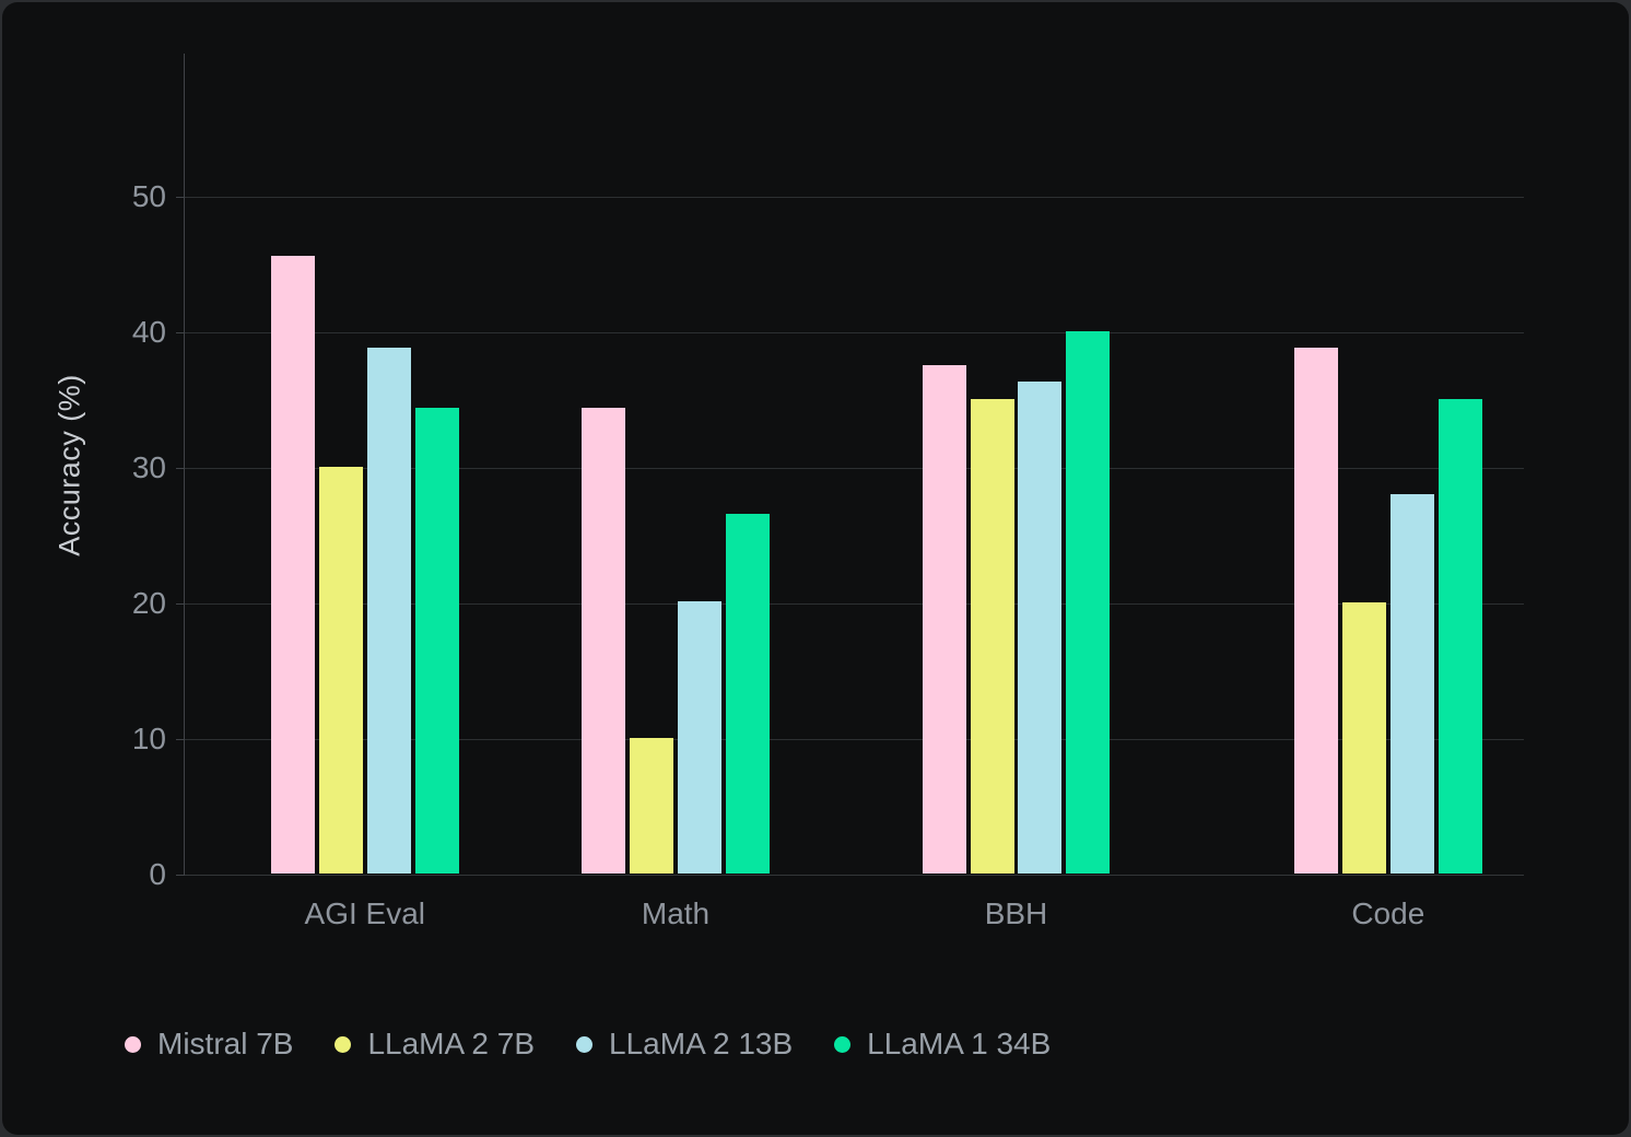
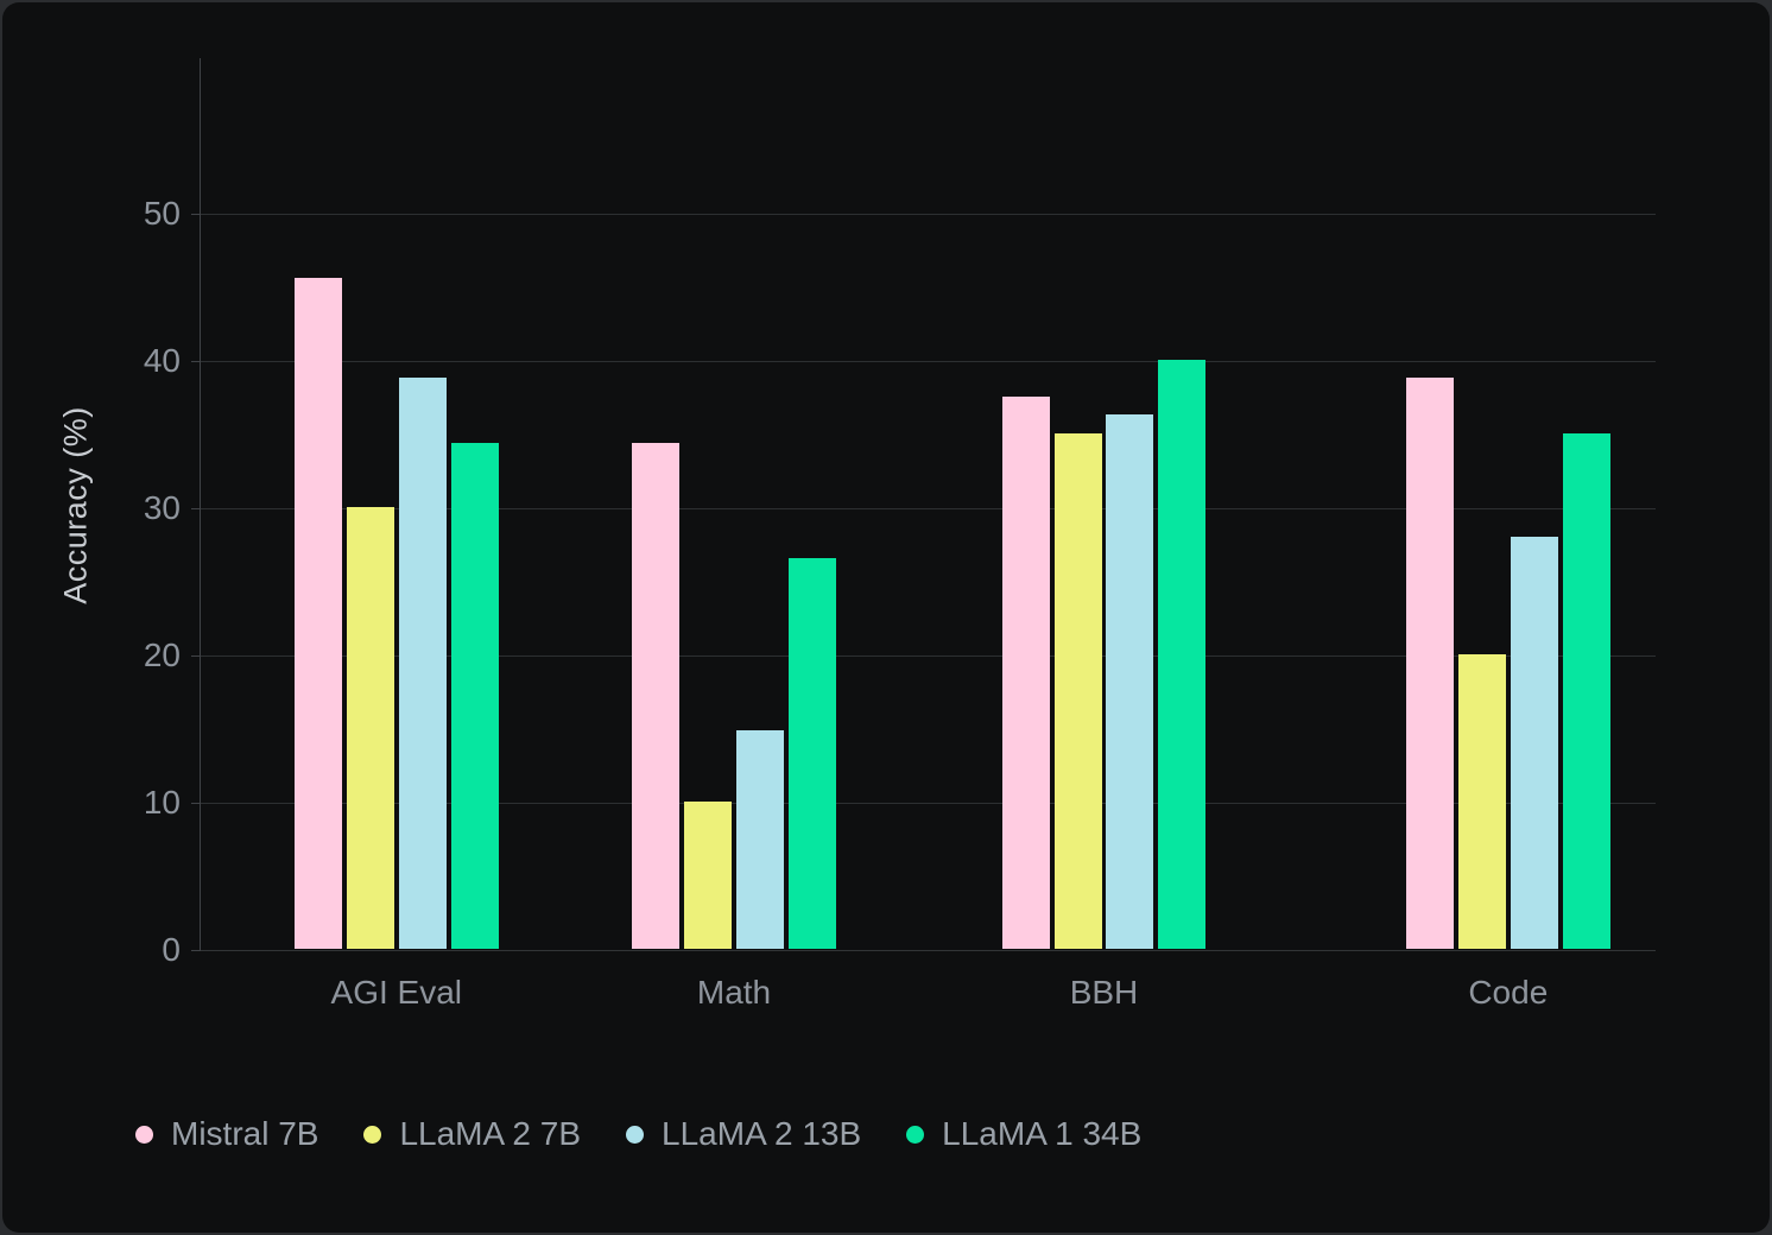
LLaMA 2 13B/Math: 20.1 -> 14.8
